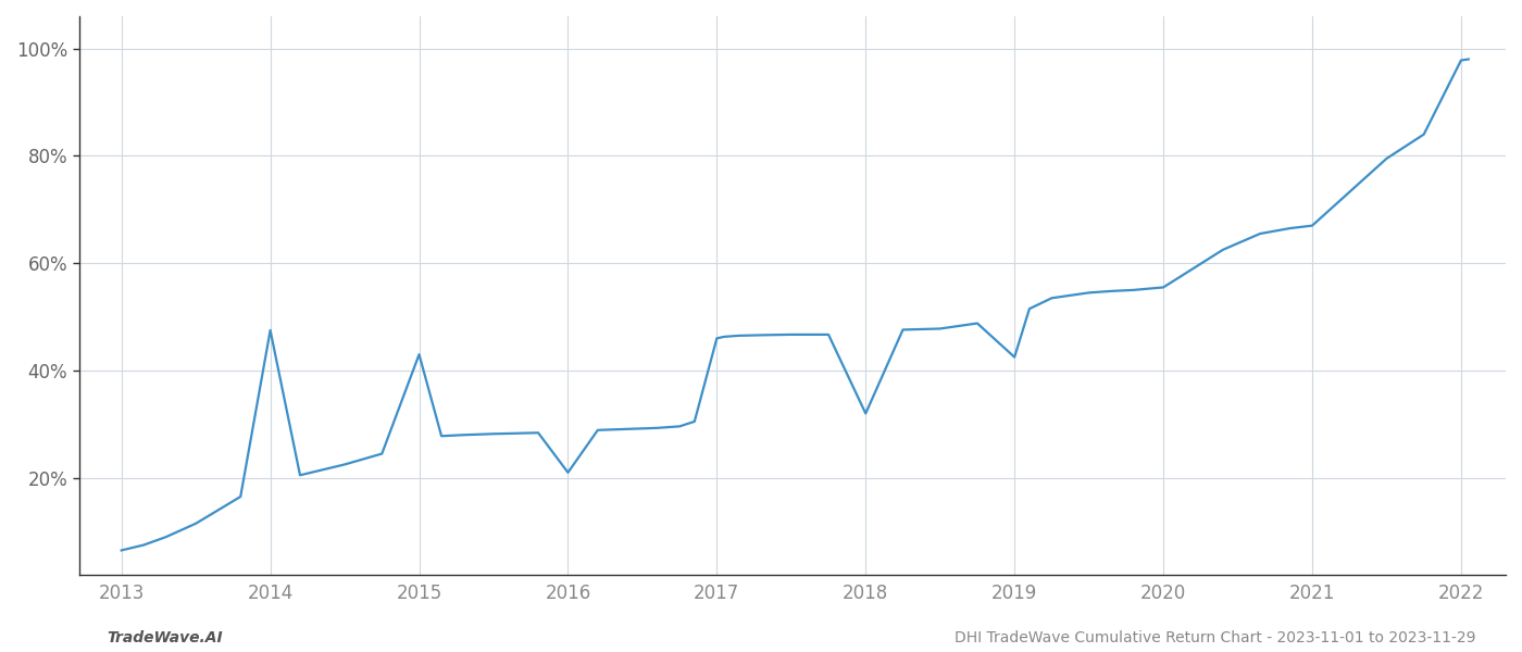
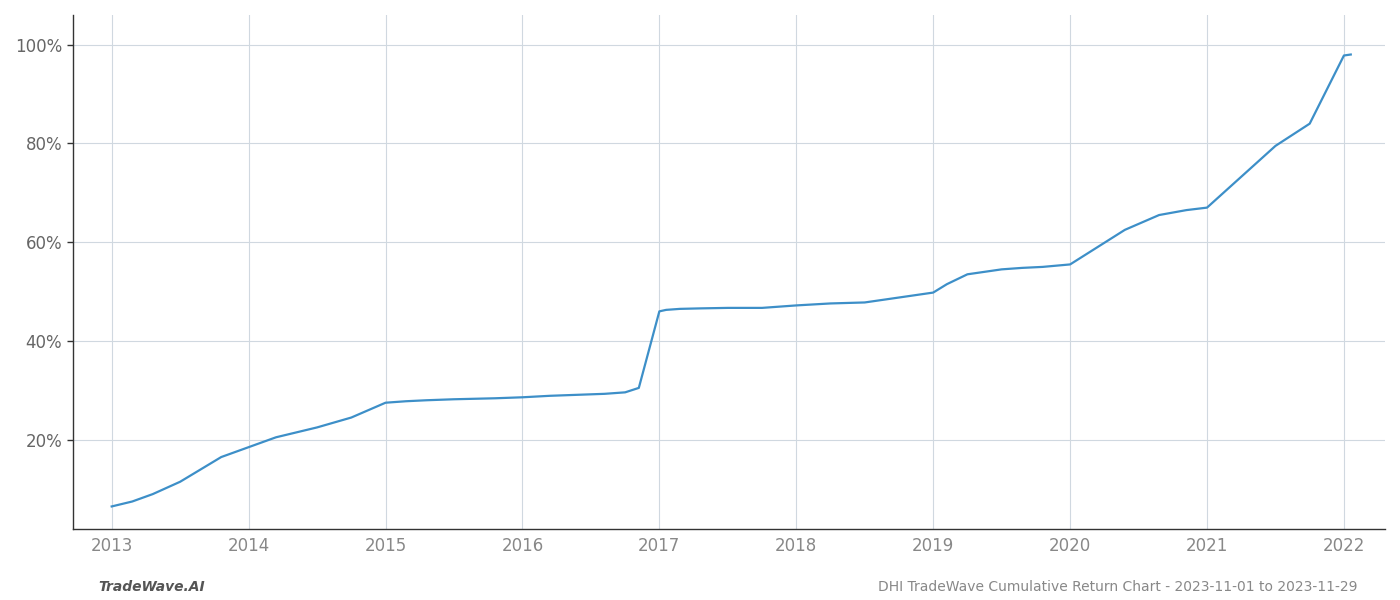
2014: 47.5% -> 18.5%
2015: 43.0% -> 27.5%
2016: 21.0% -> 28.6%
2018: 32.0% -> 47.2%
2019: 42.5% -> 49.8%
